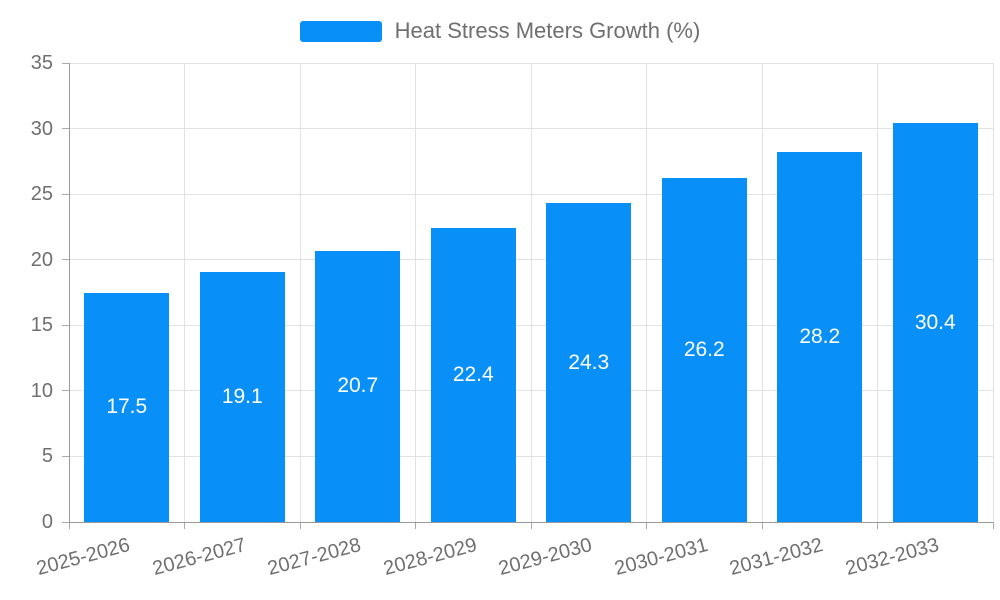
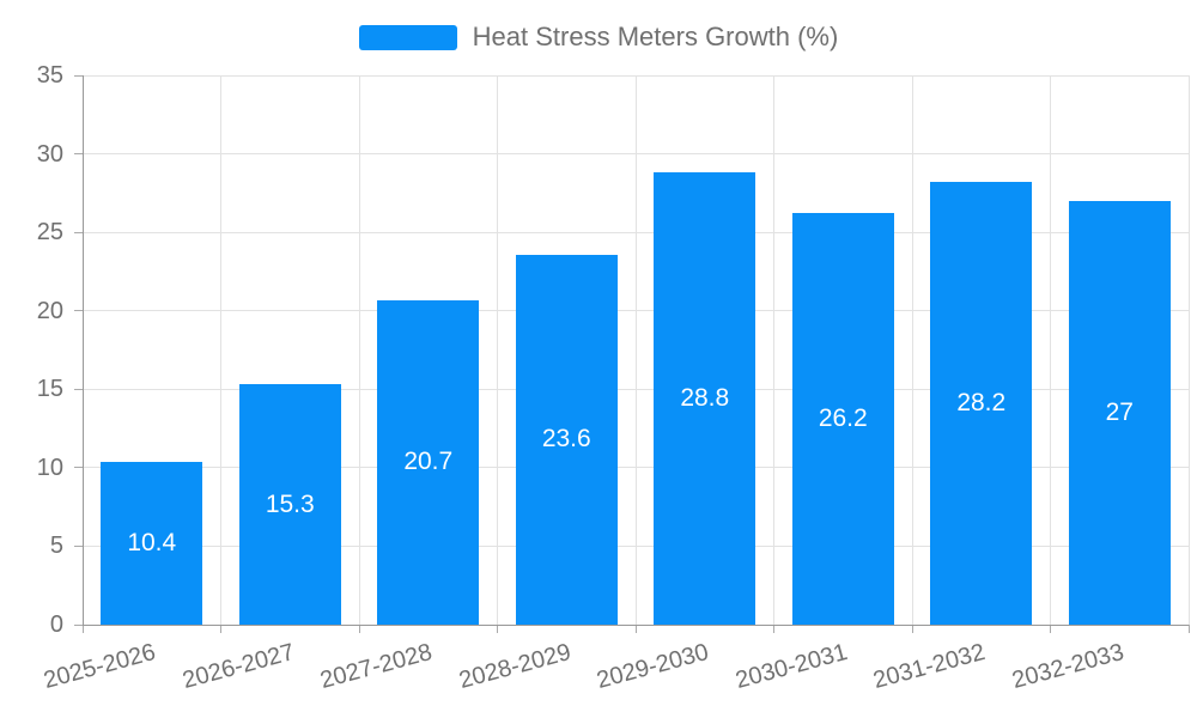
2025-2026: 17.5 -> 10.4
2026-2027: 19.1 -> 15.3
2028-2029: 22.4 -> 23.6
2029-2030: 24.3 -> 28.8
2032-2033: 30.4 -> 27
